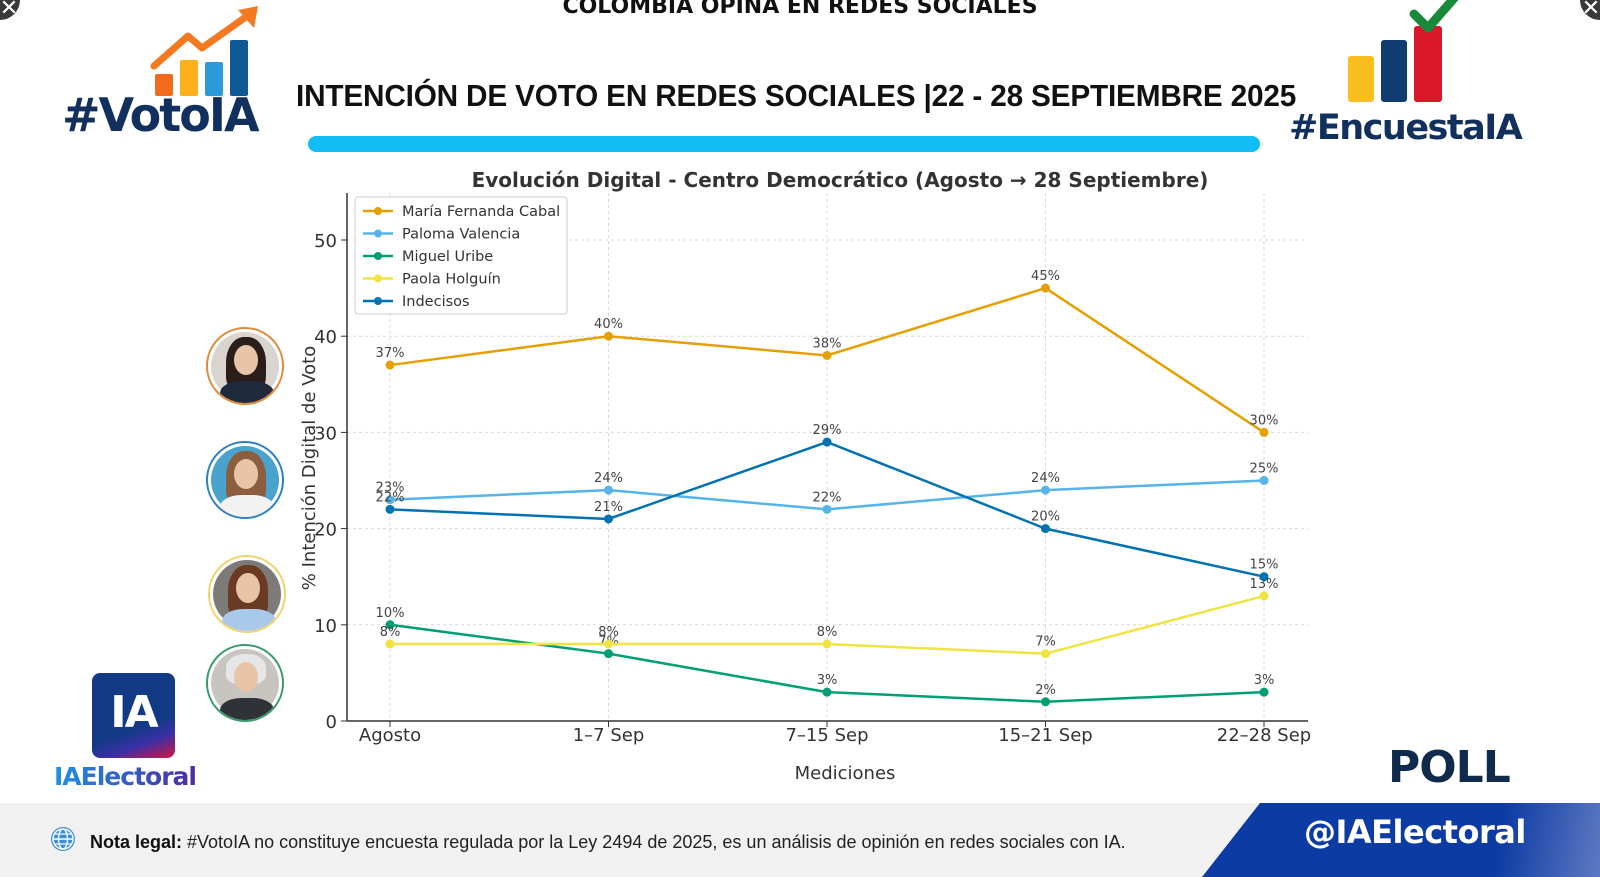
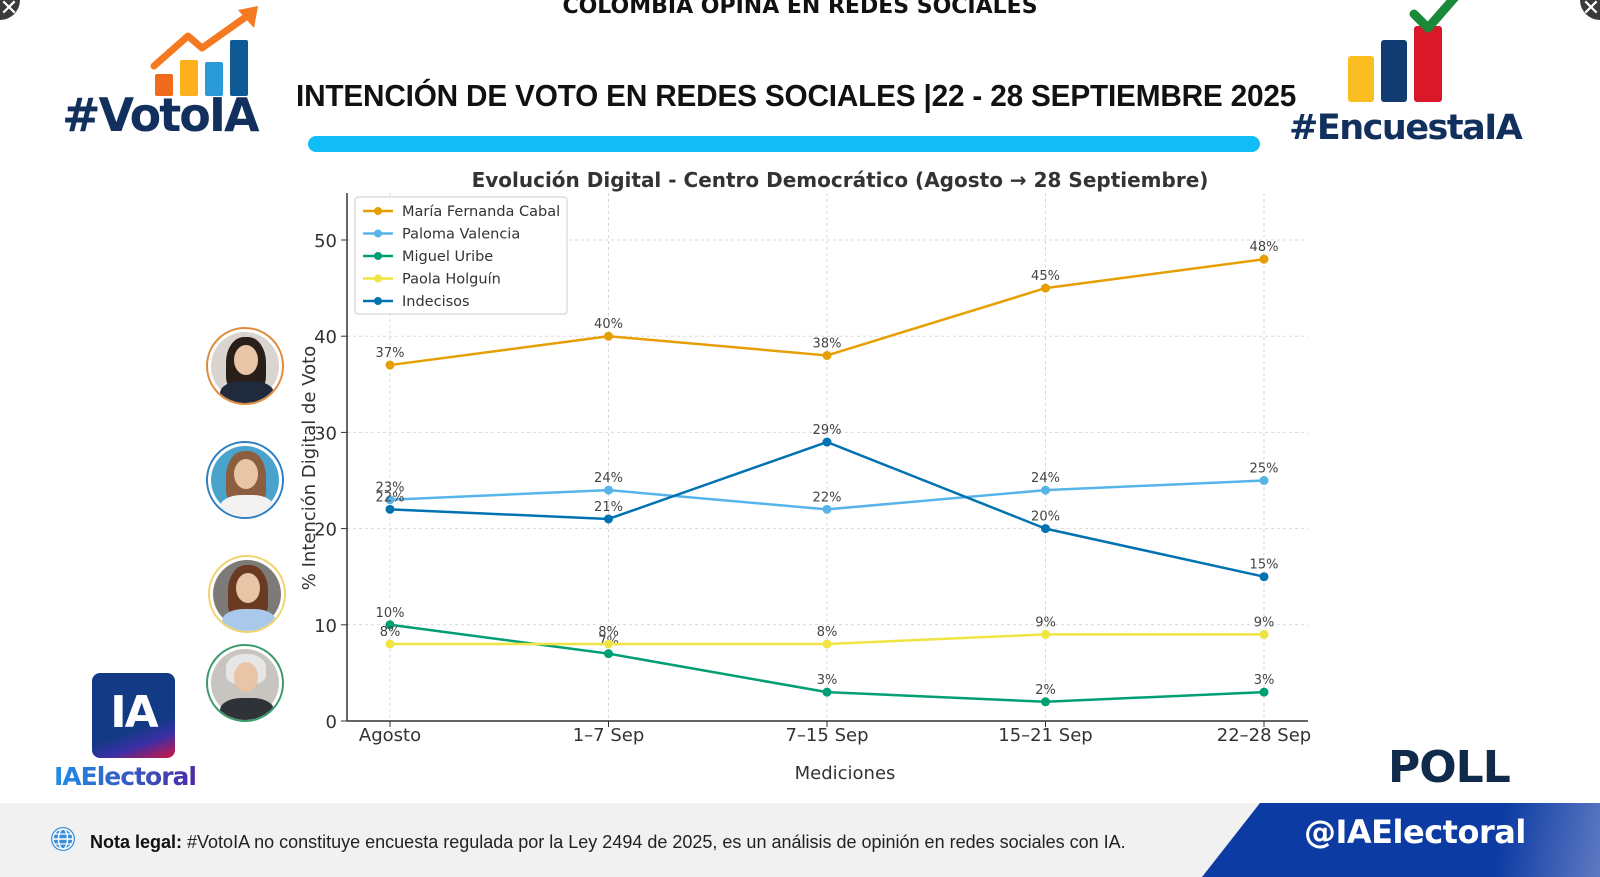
Paola Holguín/15–21 Sep: 7% -> 9%
María Fernanda Cabal/22–28 Sep: 30% -> 48%
Paola Holguín/22–28 Sep: 13% -> 9%
